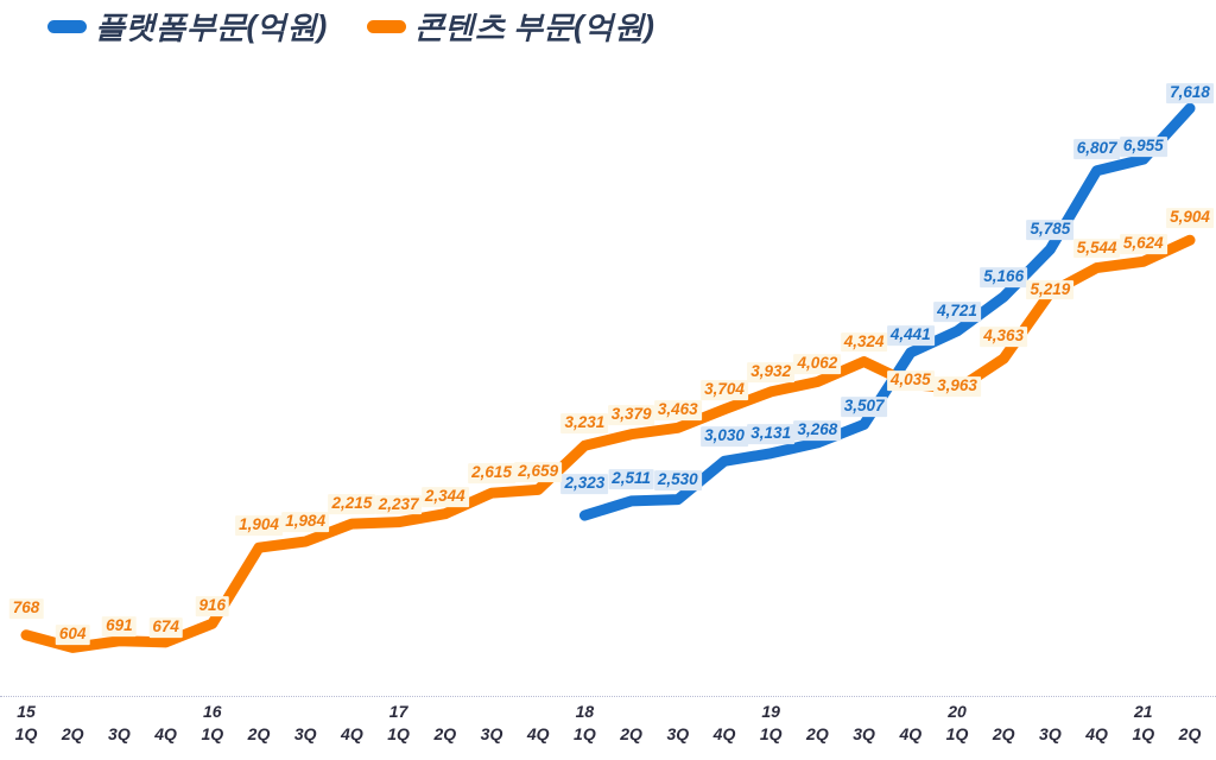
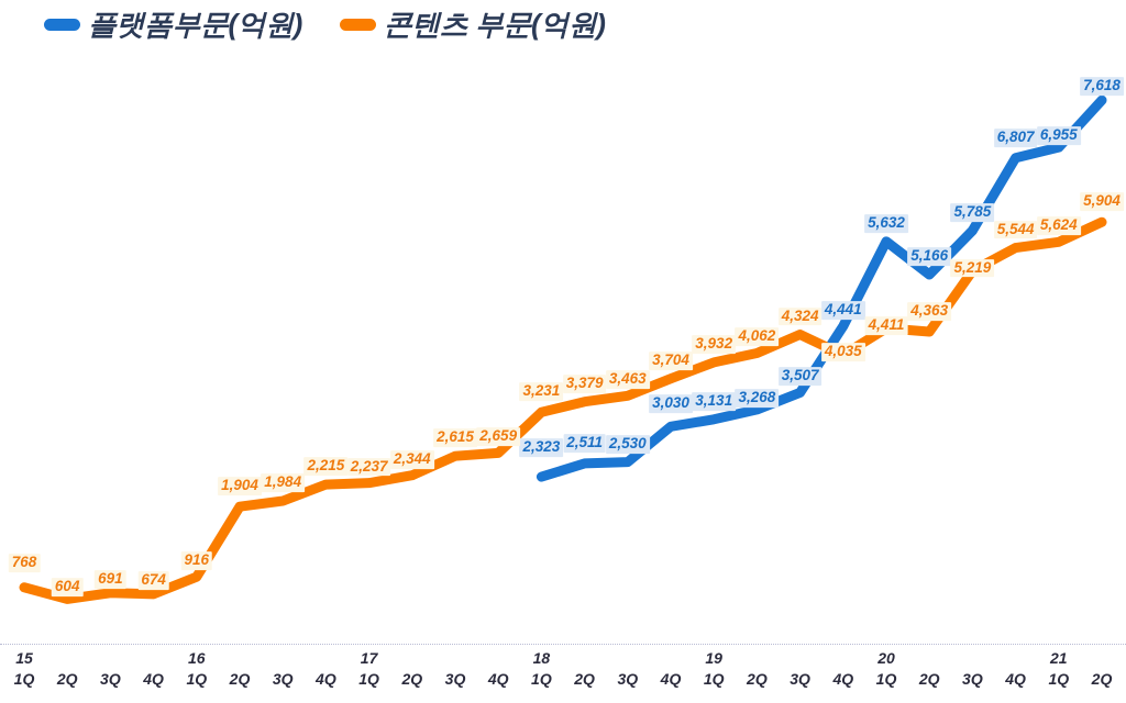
플랫폼부문(억원)/20 1Q: 4,721 -> 5,632
콘텐츠 부문(억원)/20 1Q: 3,963 -> 4,411
